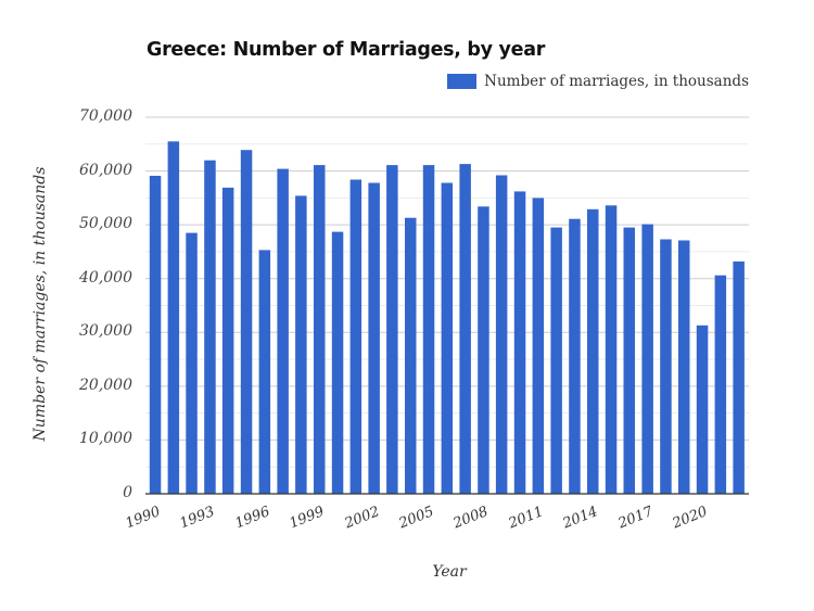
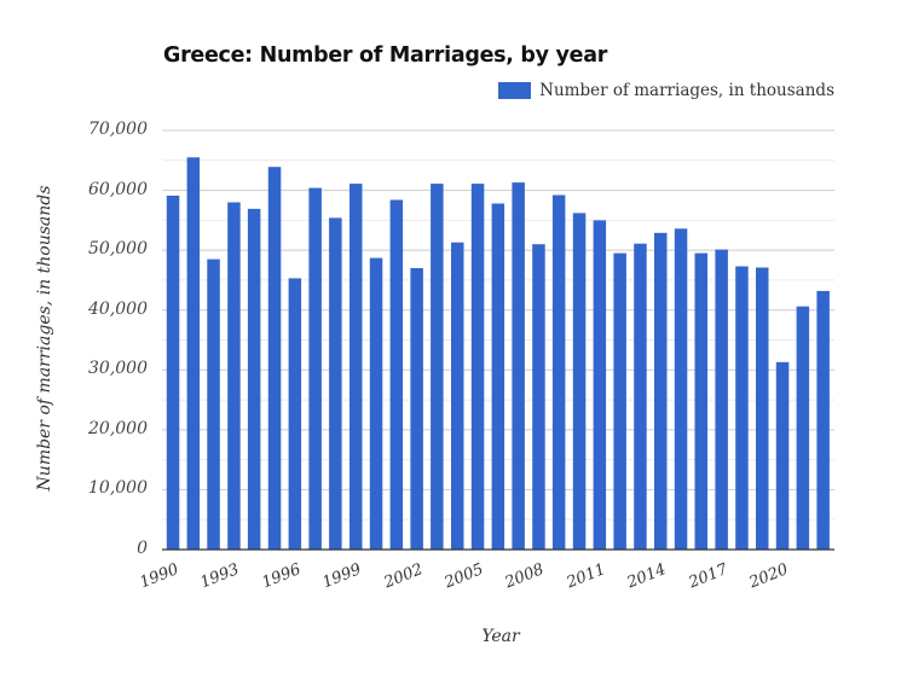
1993: 62000 -> 58000
2002: 58000 -> 47000
2008: 53000 -> 51000
